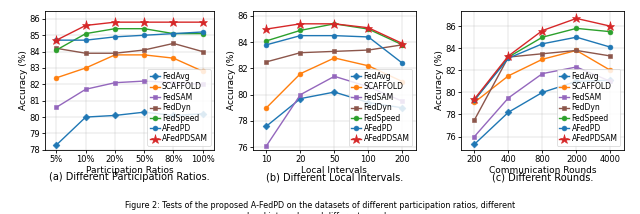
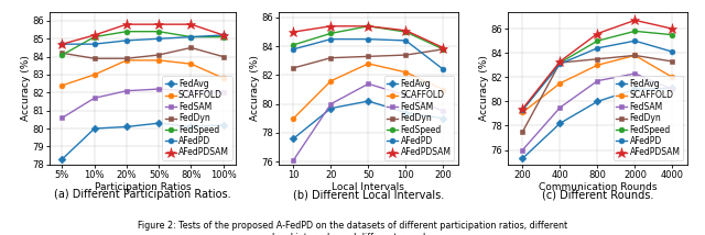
AFedPDSAM/10%: 85.6 -> 85.2
AFedPDSAM/100%: 85.8 -> 85.2
